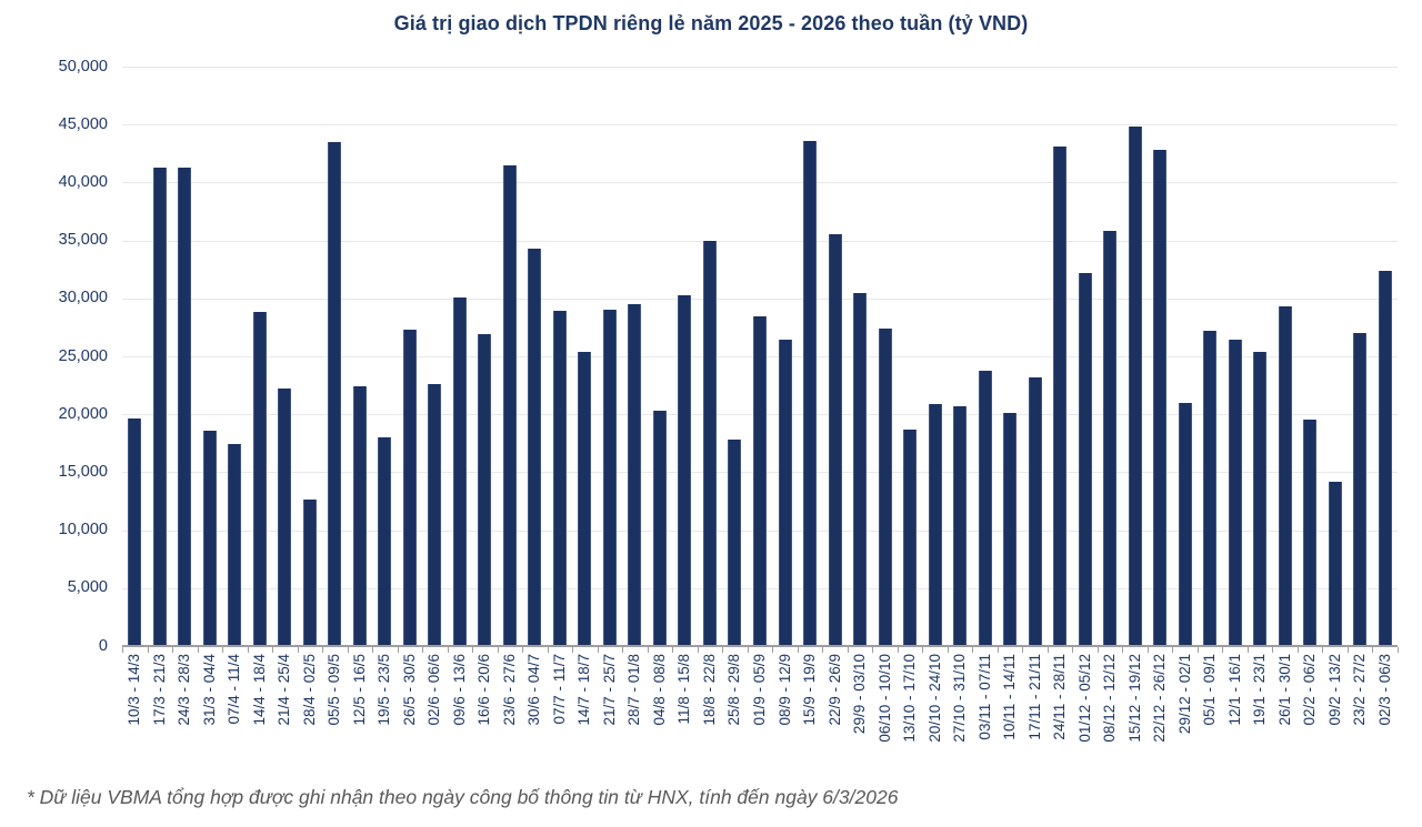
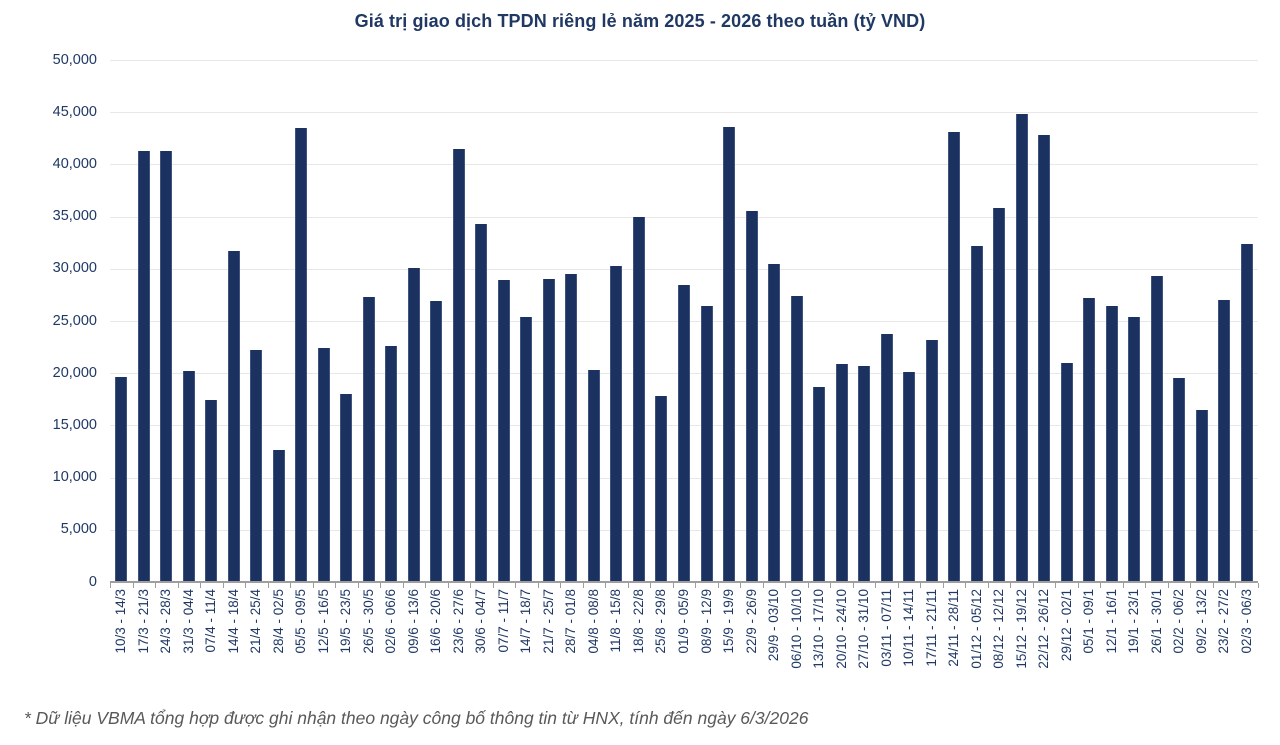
31/3 - 04/4: 18600 -> 20200
14/4 - 18/4: 28800 -> 31700
09/2 - 13/2: 14200 -> 16400
